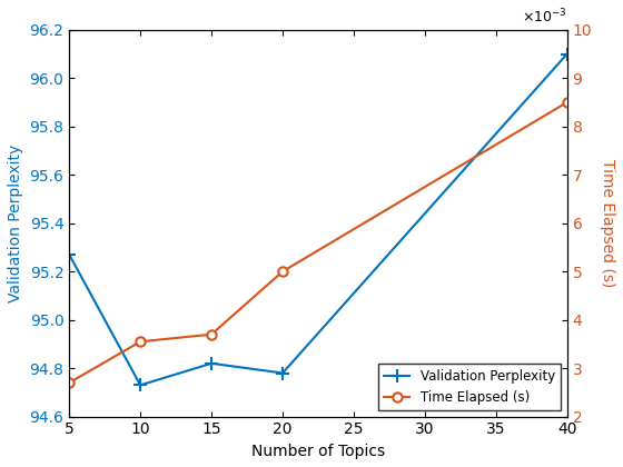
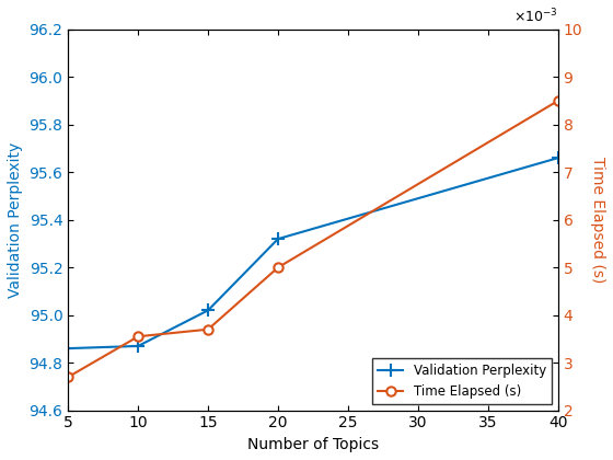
Validation Perplexity/5: 95.27 -> 94.86
Validation Perplexity/10: 94.73 -> 94.87
Validation Perplexity/15: 94.82 -> 95.02
Validation Perplexity/20: 94.78 -> 95.32
Validation Perplexity/40: 96.10 -> 95.66
